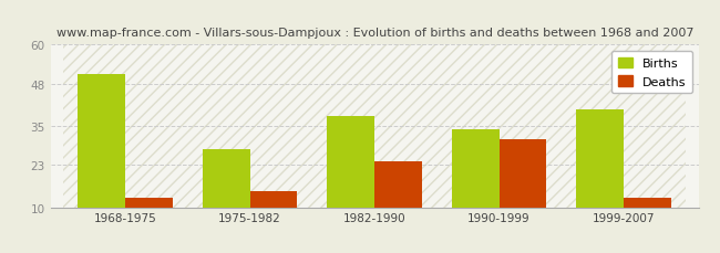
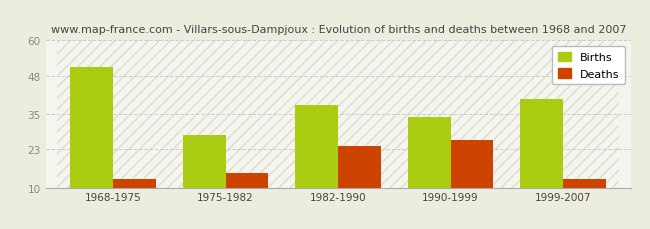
Deaths/1990-1999: 31 -> 26
